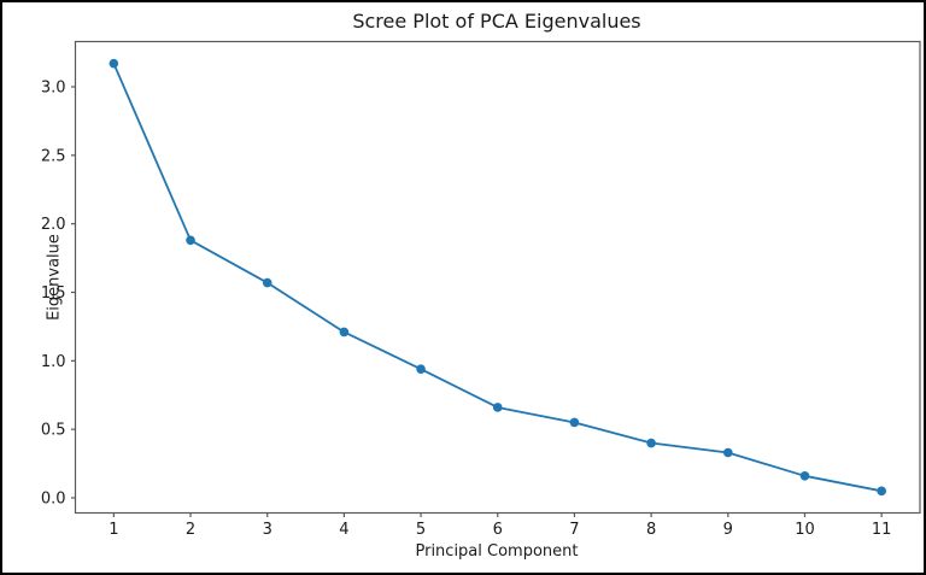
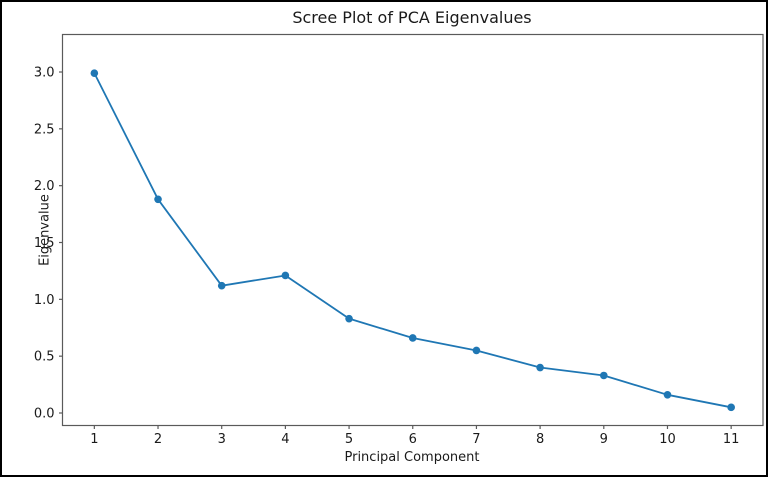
1: 3.17 -> 2.99
3: 1.57 -> 1.12
5: 0.94 -> 0.83
